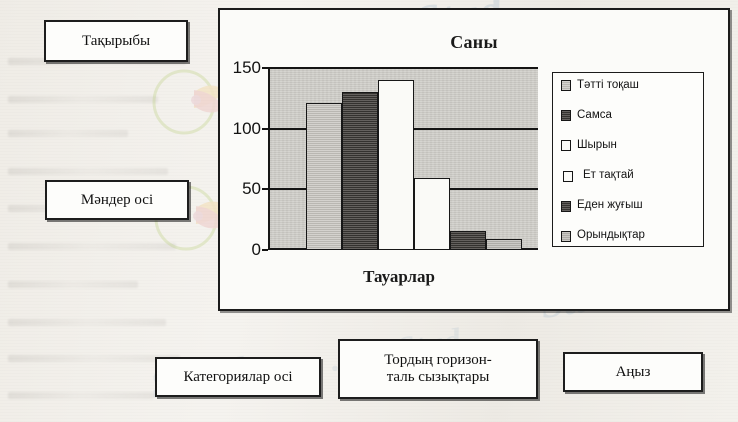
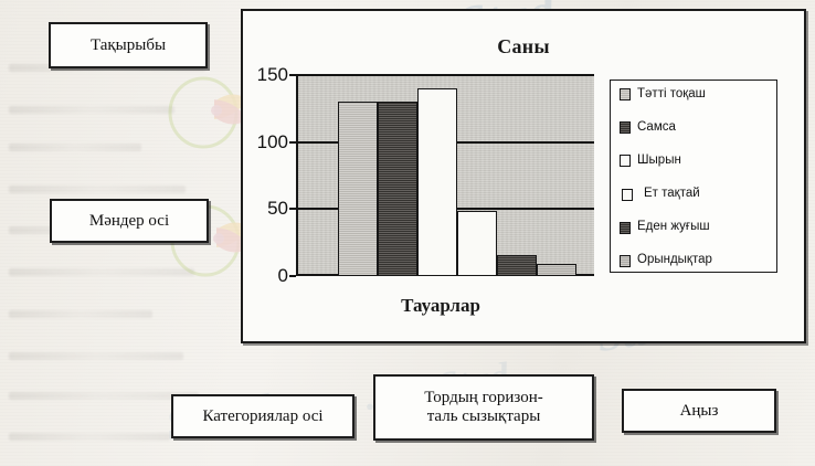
Тәтті тоқаш: 121 -> 130
Ет тақтай: 59 -> 49
